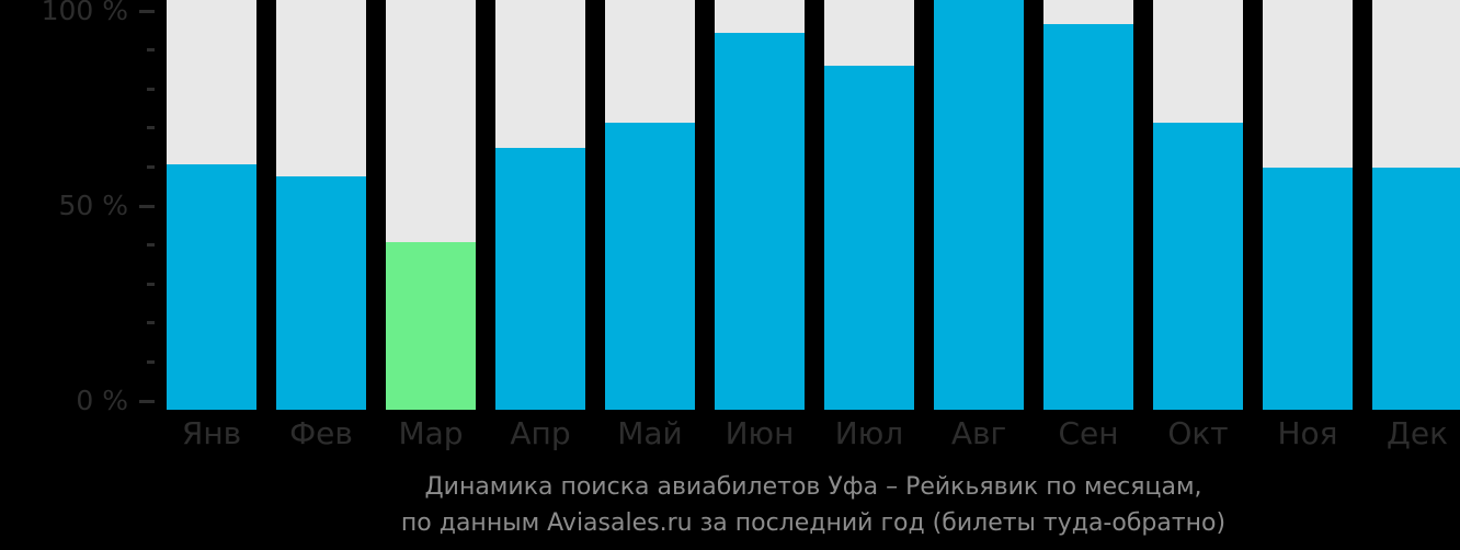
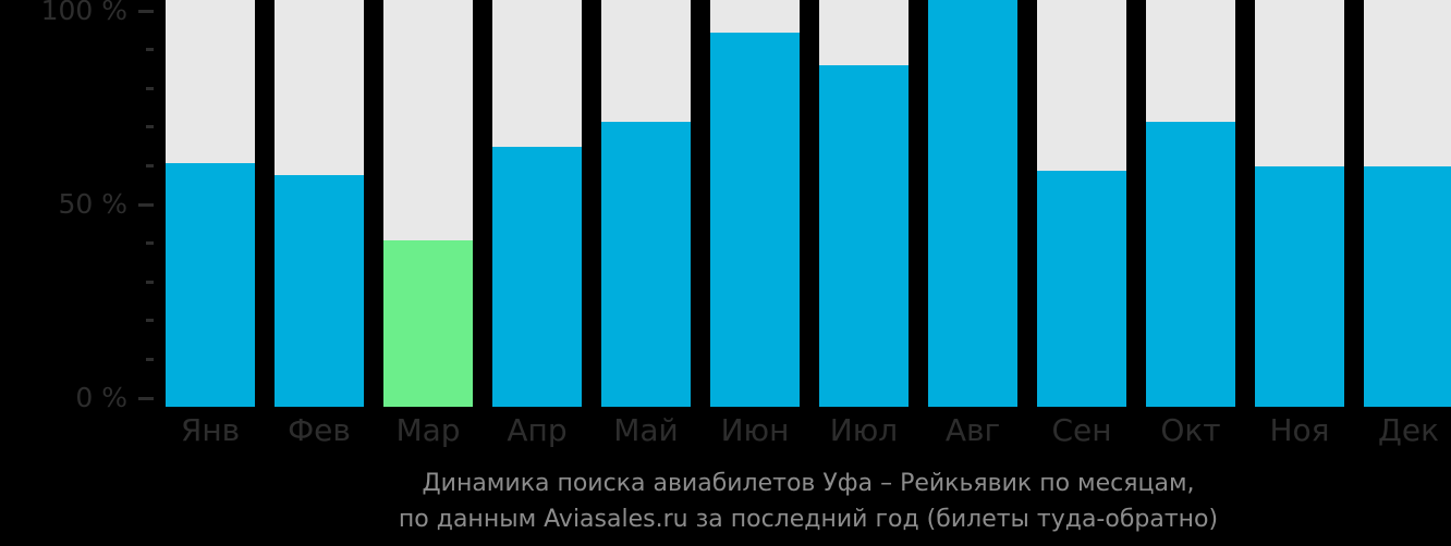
Сен: 94% -> 58%
